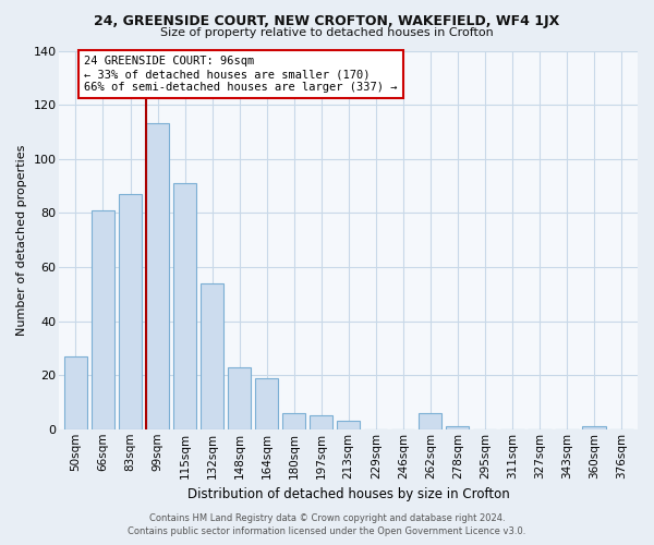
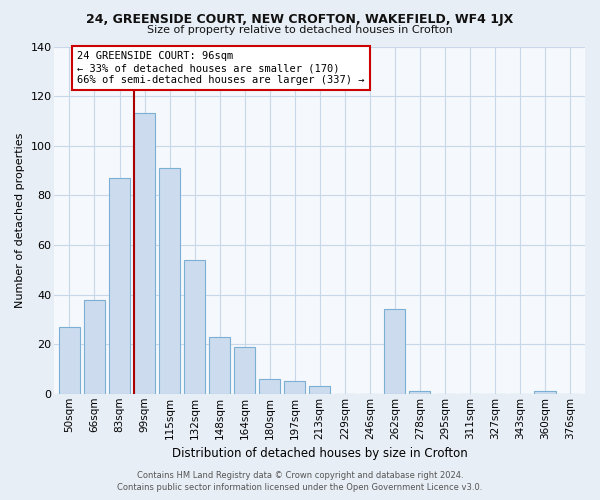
66sqm: 81 -> 38
262sqm: 6 -> 34
